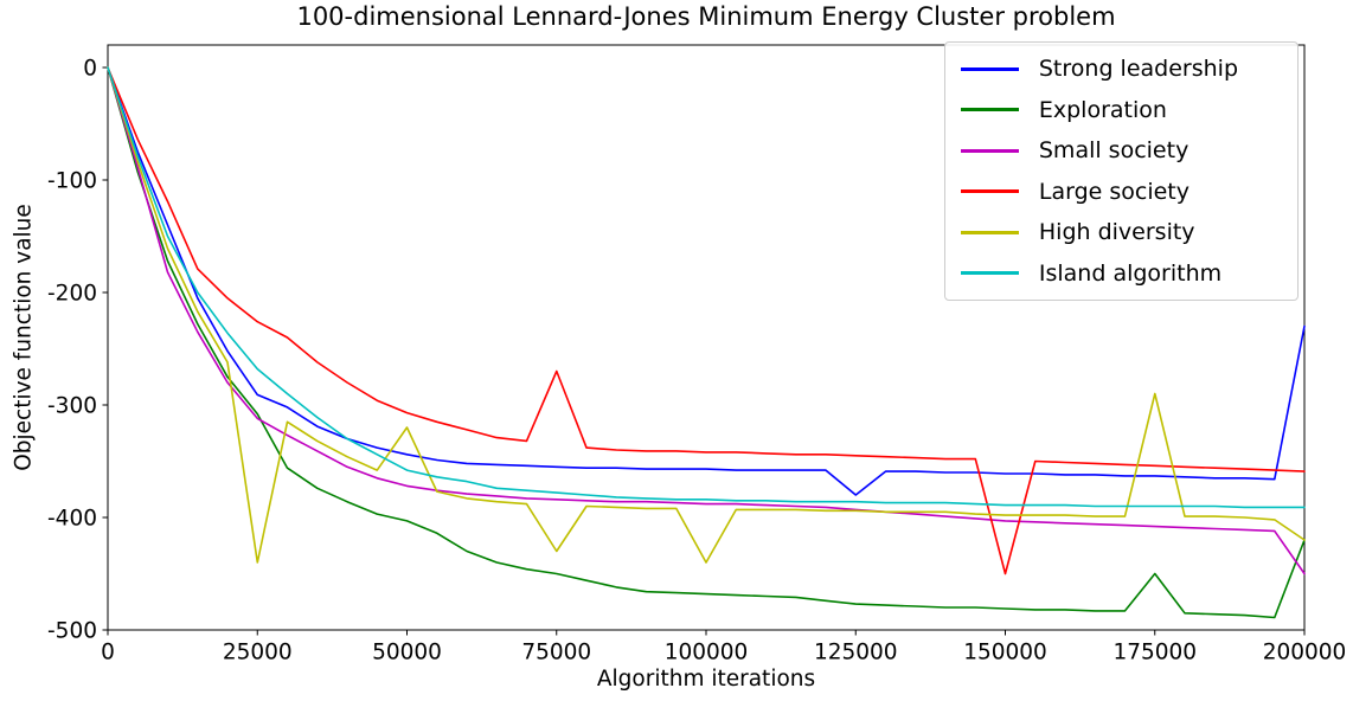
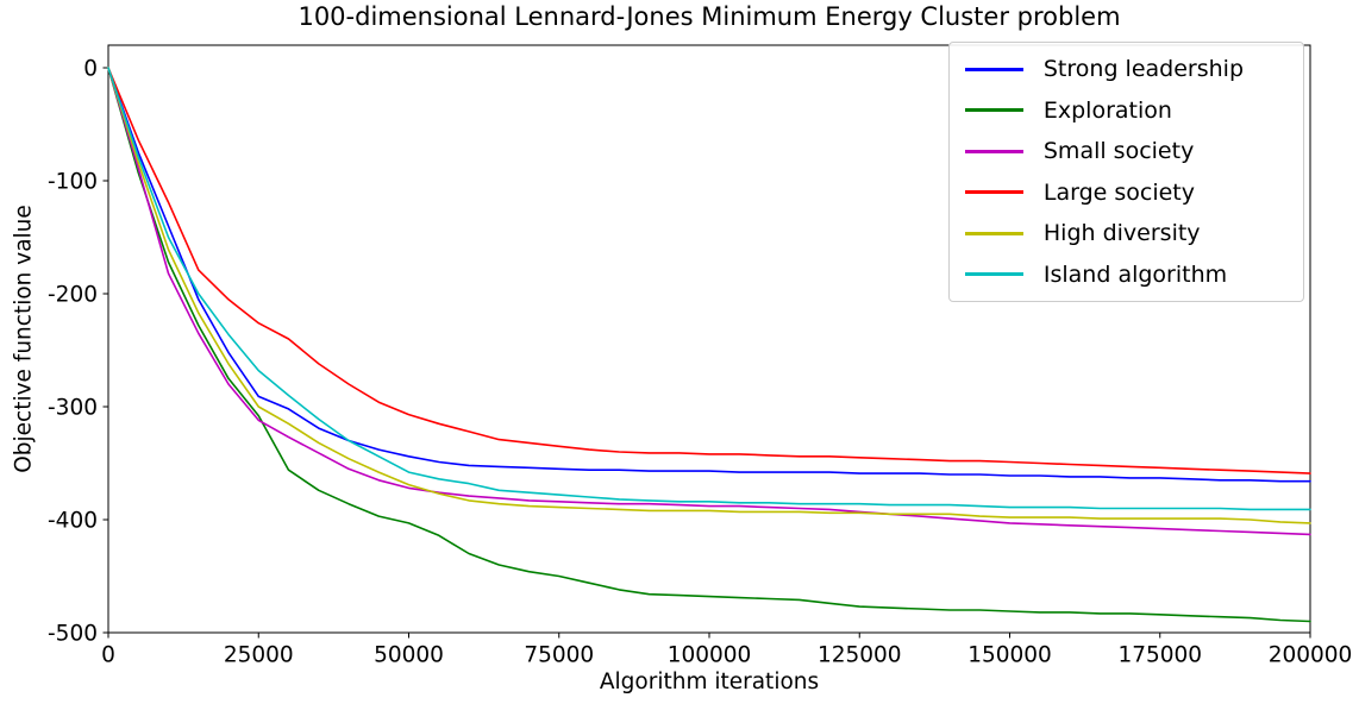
High diversity/25000: -440 -> -300
High diversity/50000: -320 -> -370
Large society/75000: -270 -> -340
High diversity/75000: -430 -> -390
High diversity/100000: -440 -> -390
Strong leadership/125000: -380 -> -360
Large society/150000: -450 -> -350
Exploration/175000: -450 -> -480
High diversity/175000: -290 -> -400
Strong leadership/200000: -230 -> -370
Exploration/200000: -420 -> -490
Small society/200000: -450 -> -410
High diversity/200000: -420 -> -400
